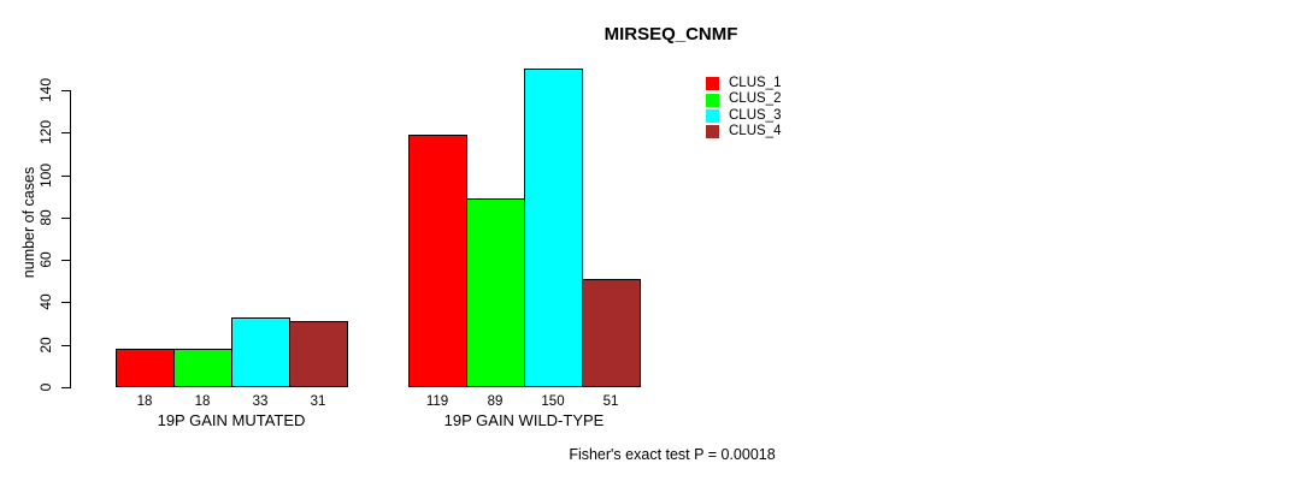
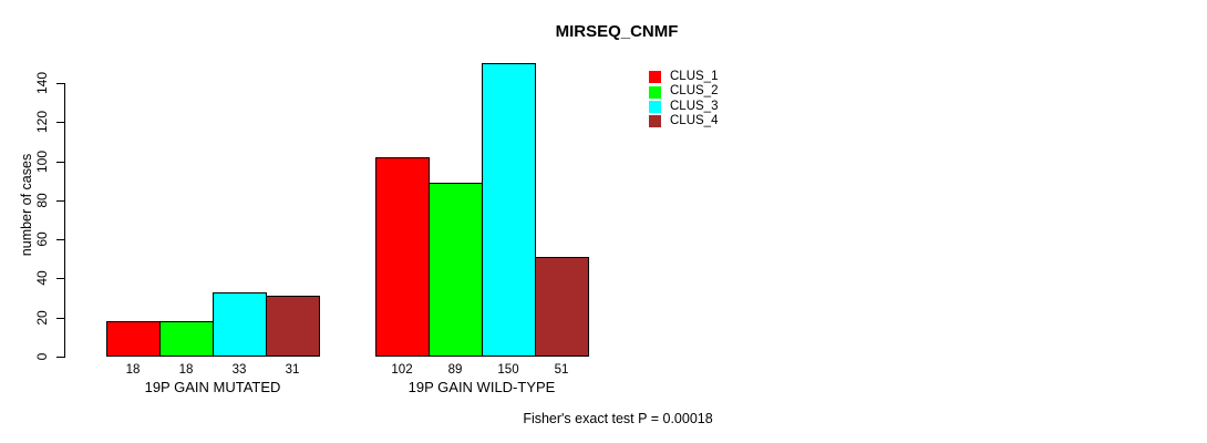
CLUS_1/19P GAIN WILD-TYPE: 119 -> 102
